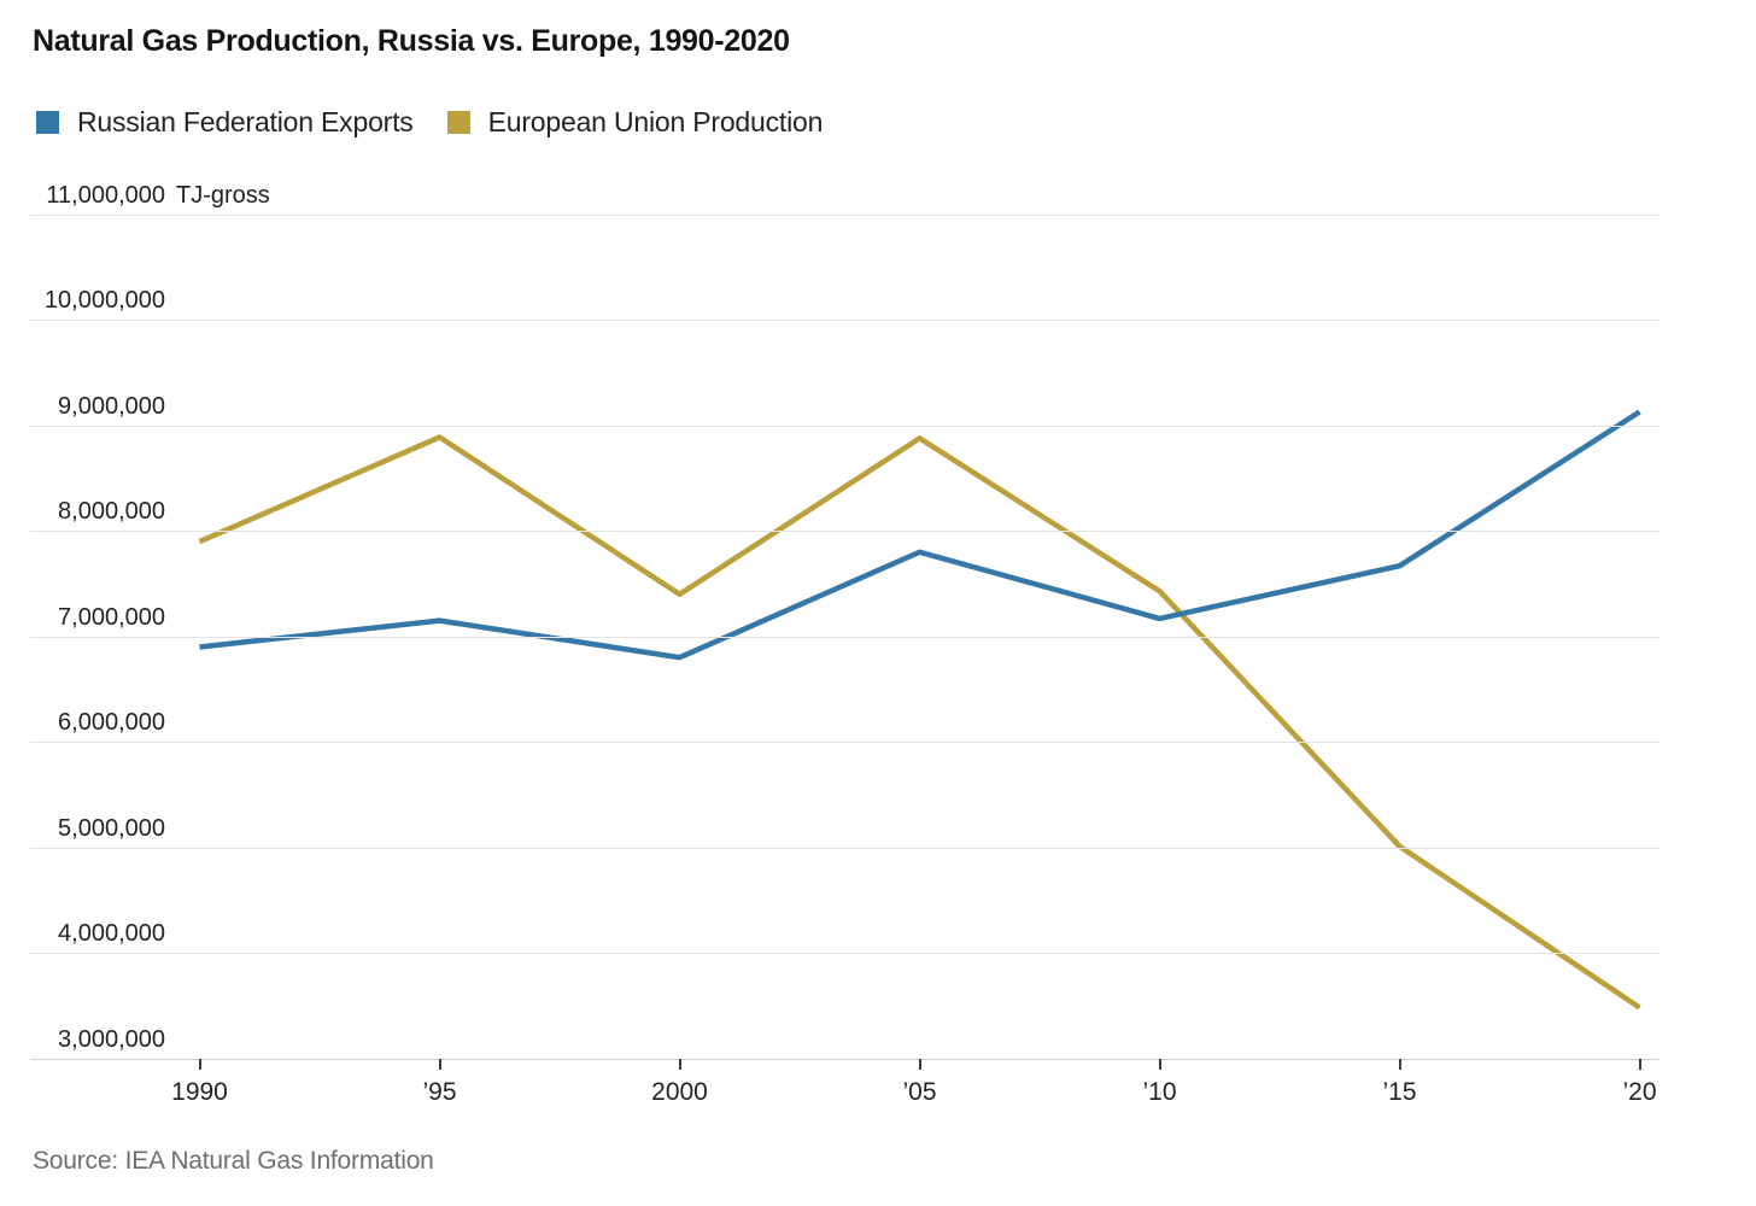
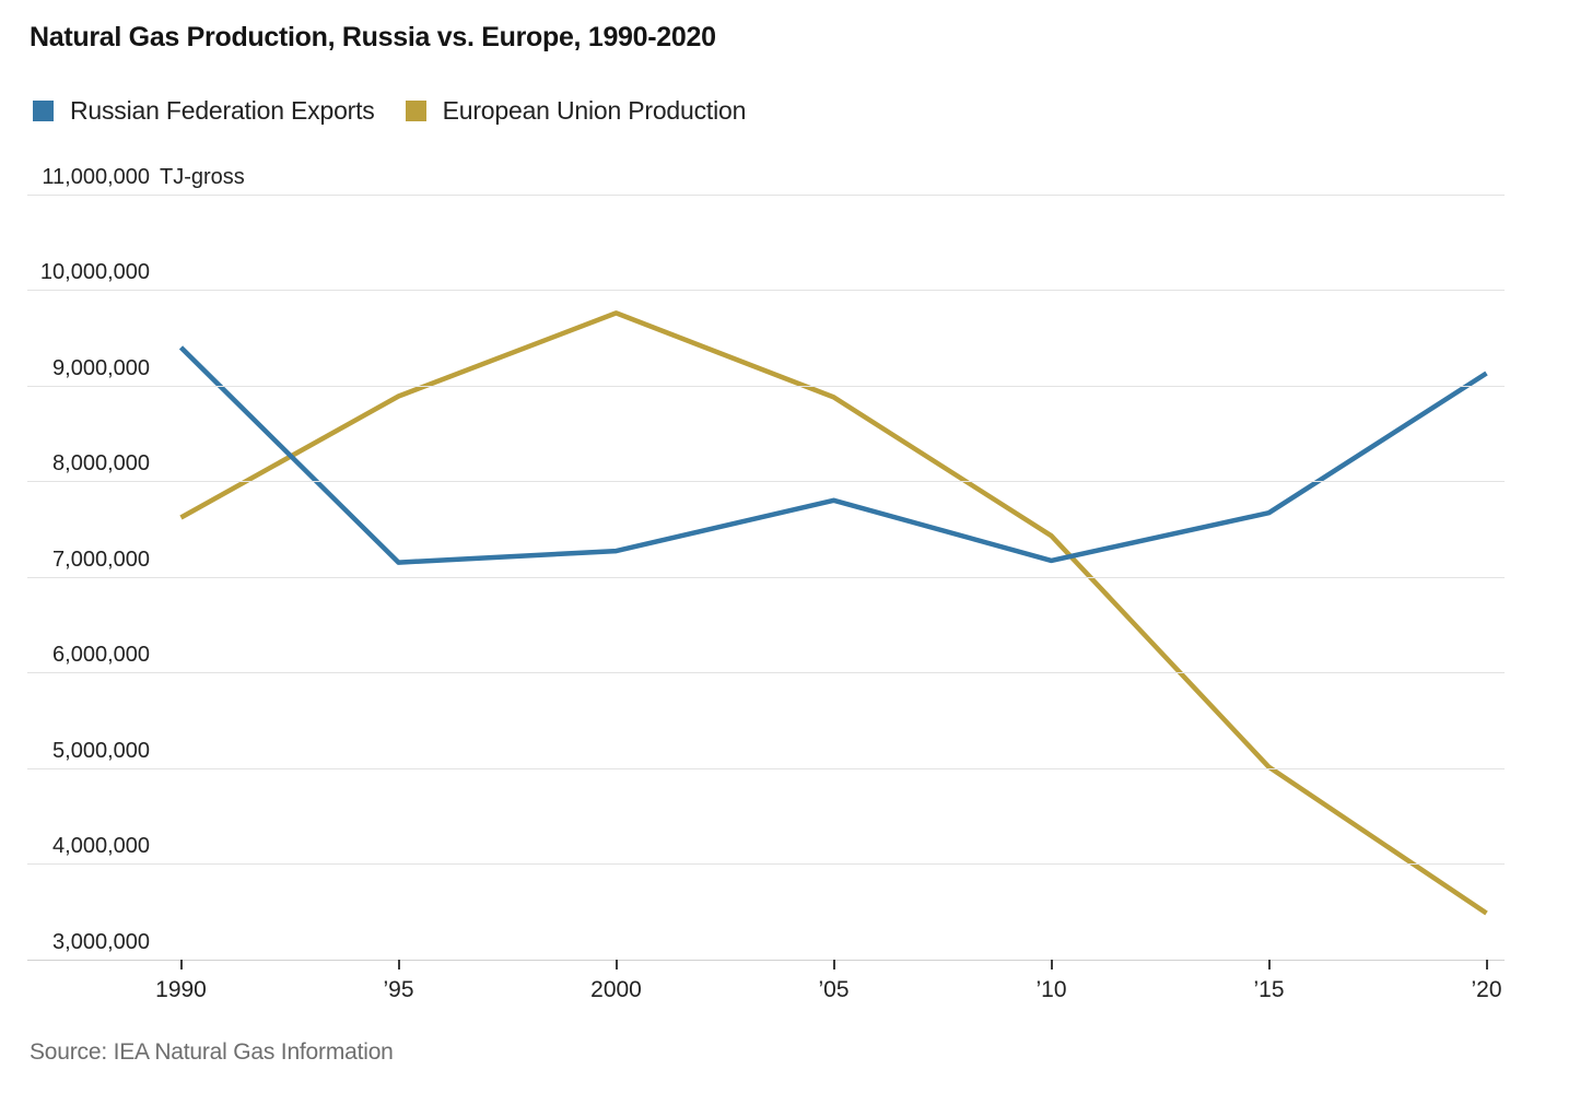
Russian Federation Exports/1990: 6900000 -> 9400000
European Union Production/1990: 7900000 -> 7600000
Russian Federation Exports/2000: 6800000 -> 7300000
European Union Production/2000: 7400000 -> 9800000
